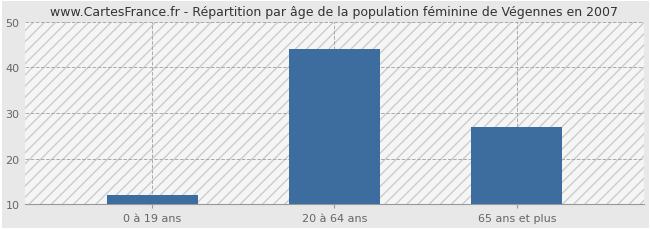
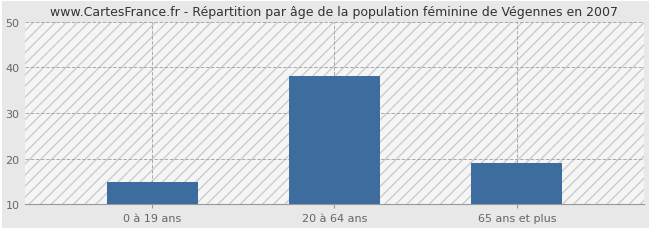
0 à 19 ans: 12 -> 15
20 à 64 ans: 44 -> 38
65 ans et plus: 27 -> 19
